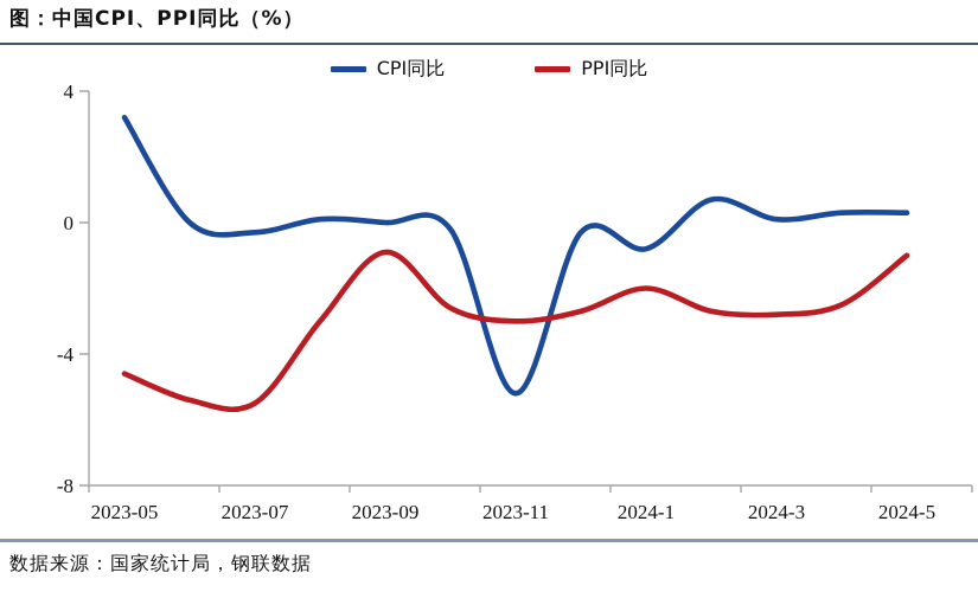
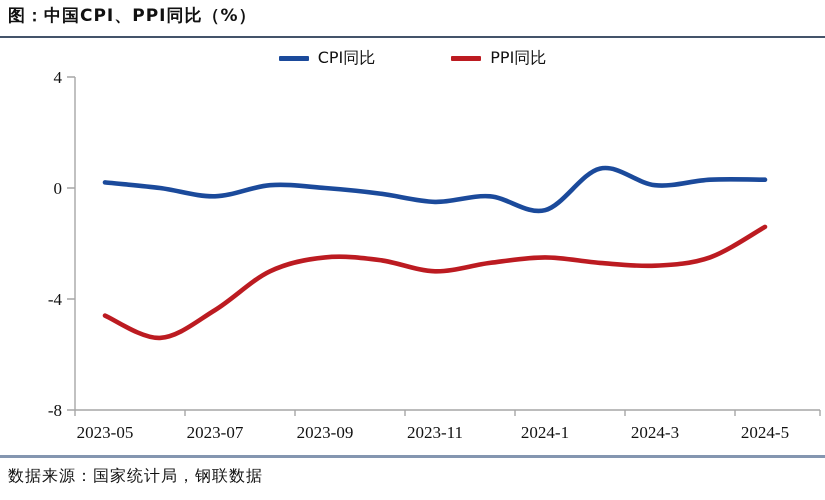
CPI同比/2023-05: 3.2 -> 0.2
PPI同比/2023-07: -5.5 -> -4.4
PPI同比/2023-09: -0.9 -> -2.5
CPI同比/2023-11: -5.2 -> -0.5
PPI同比/2024-1: -2.0 -> -2.5
PPI同比/2024-5: -1.0 -> -1.4
